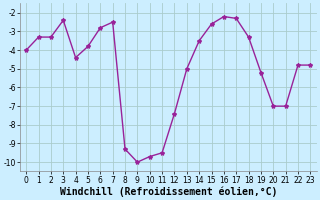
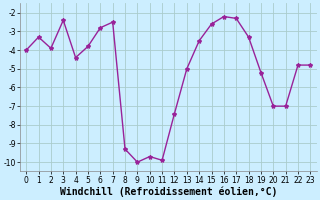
2: -3.3 -> -3.9
11: -9.5 -> -9.9
